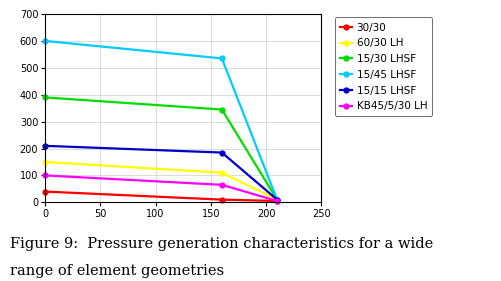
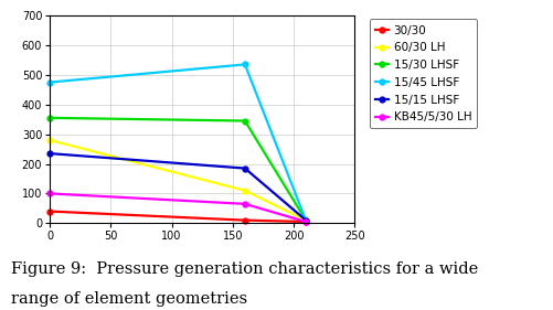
60/30 LH/0: 150 -> 280
15/30 LHSF/0: 390 -> 355
15/45 LHSF/0: 600 -> 475
15/15 LHSF/0: 210 -> 235
